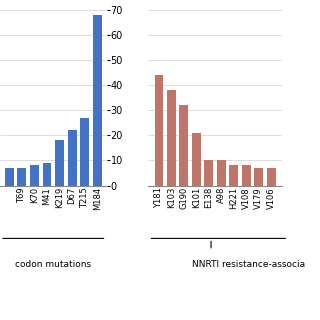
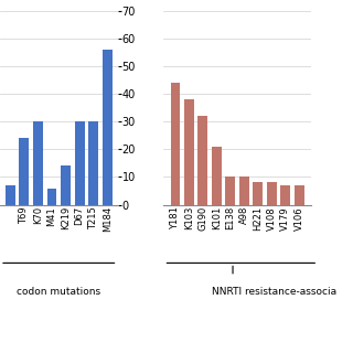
T69: 7 -> 24
K70: 8 -> 30
M41: 9 -> 6
K219: 18 -> 14
D67: 22 -> 30
T215: 27 -> 30
M184: 68 -> 56
